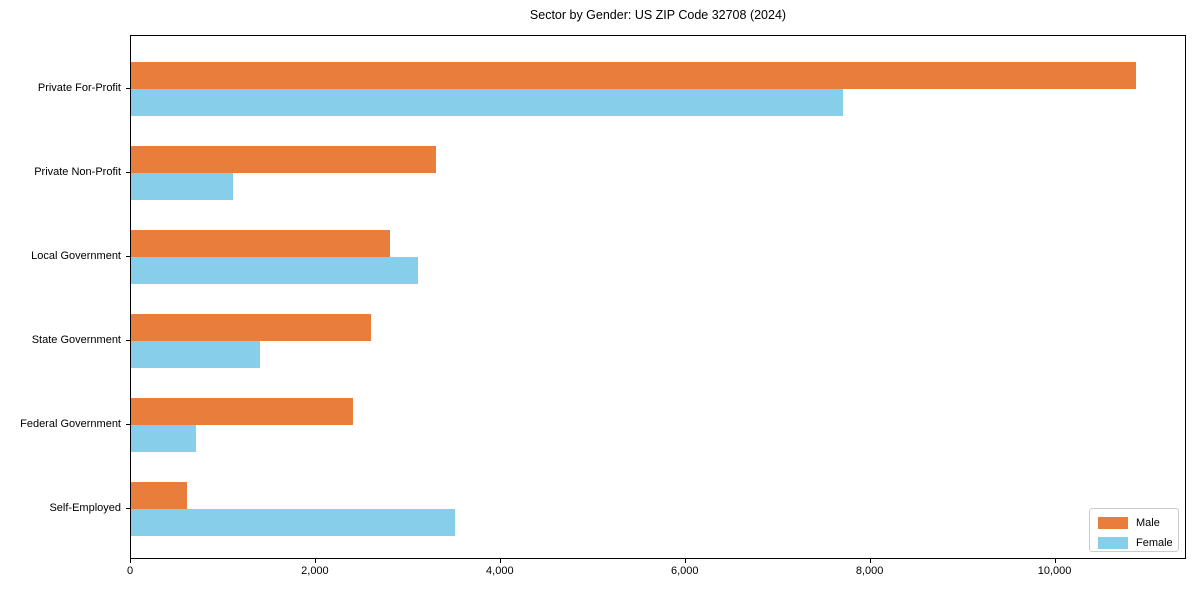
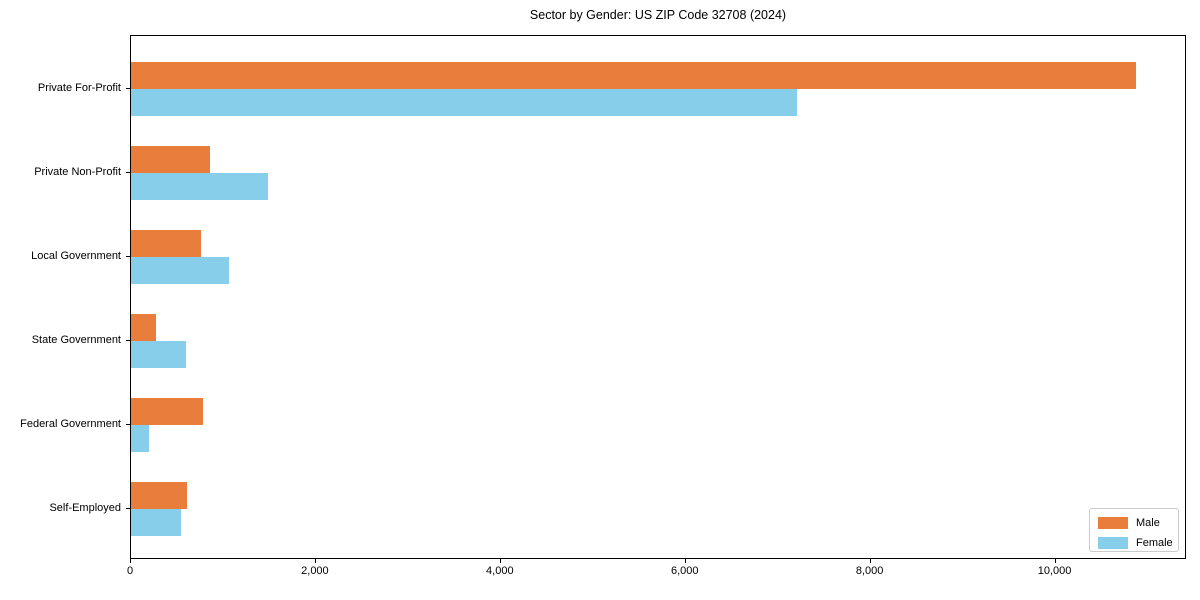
Female/Private For-Profit: 7700 -> 7200
Male/Private Non-Profit: 3300 -> 900
Female/Private Non-Profit: 1100 -> 1500
Male/Local Government: 2800 -> 800
Female/Local Government: 3100 -> 1100
Male/State Government: 2600 -> 300
Female/State Government: 1400 -> 600
Male/Federal Government: 2400 -> 800
Female/Federal Government: 700 -> 200
Female/Self-Employed: 3500 -> 500
